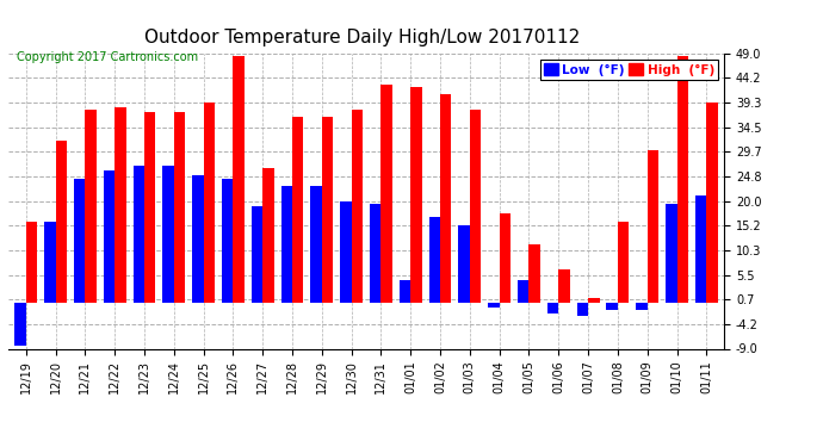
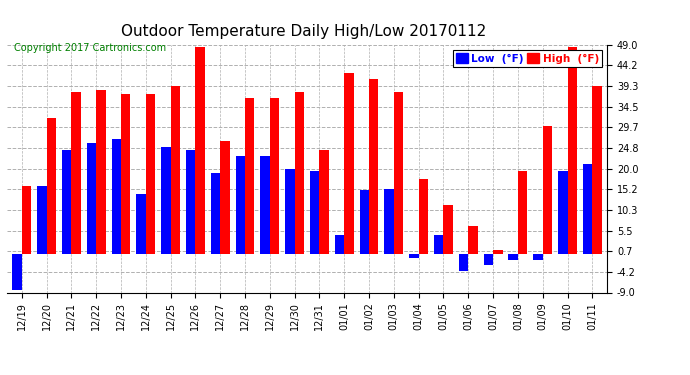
Low (°F)/12/24: 27.0 -> 14.0
High (°F)/12/31: 43.0 -> 24.5
Low (°F)/01/02: 17.0 -> 15.0
Low (°F)/01/06: -2.0 -> -4.0
High (°F)/01/08: 16.0 -> 19.5
